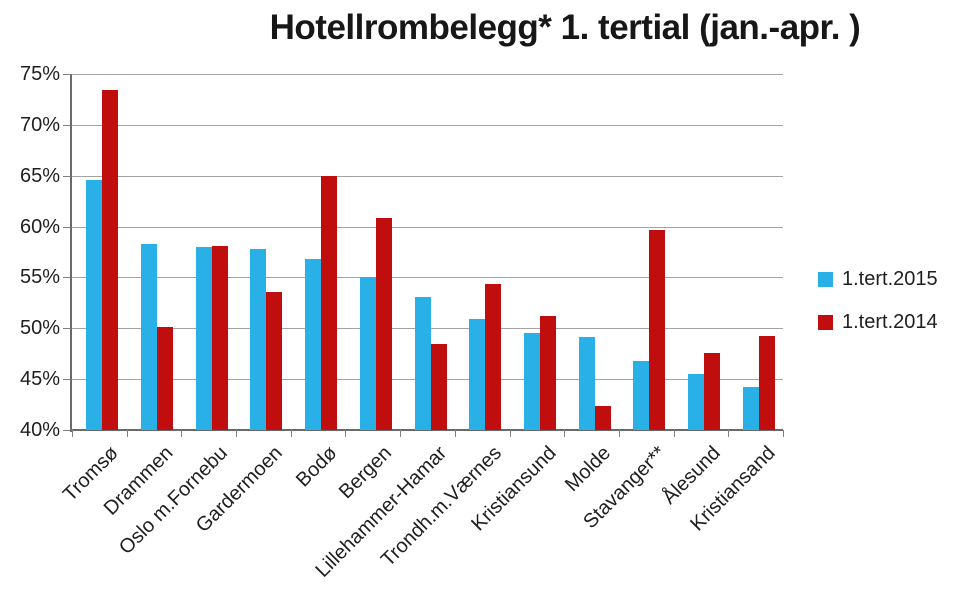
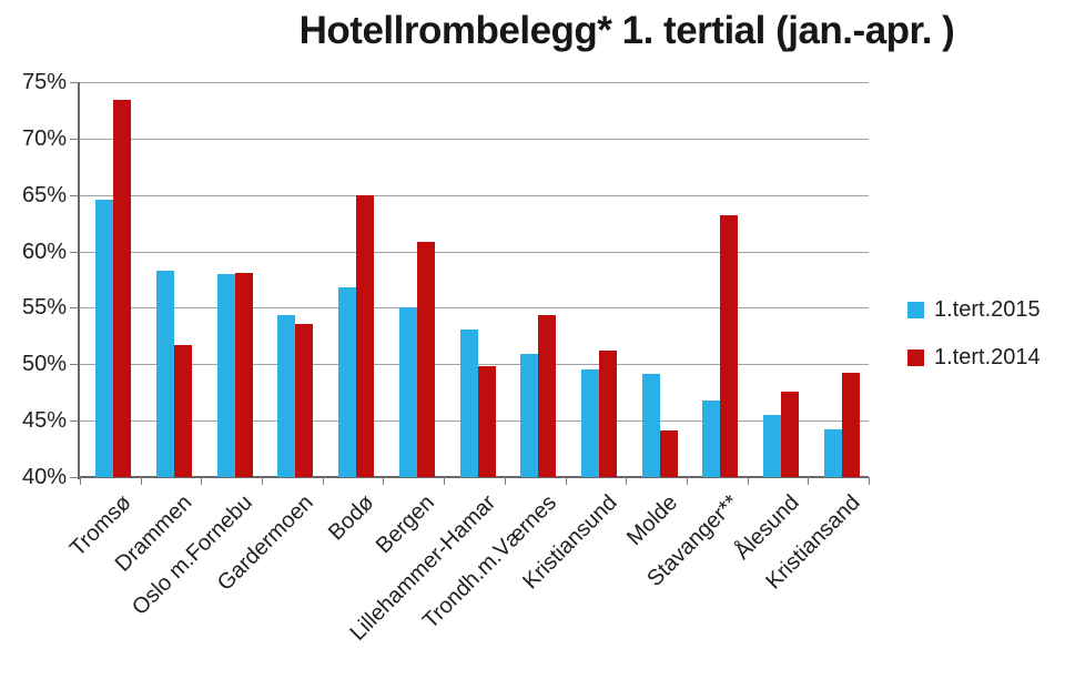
1.tert.2014/Drammen: 50.1% -> 51.7%
1.tert.2015/Gardermoen: 57.8% -> 54.4%
1.tert.2014/Lillehammer-Hamar: 48.5% -> 49.8%
1.tert.2014/Molde: 42.4% -> 44.1%
1.tert.2014/Stavanger**: 59.7% -> 63.2%
